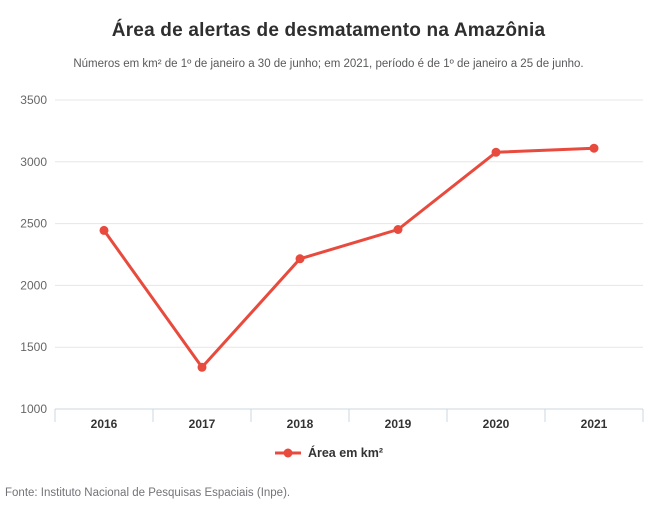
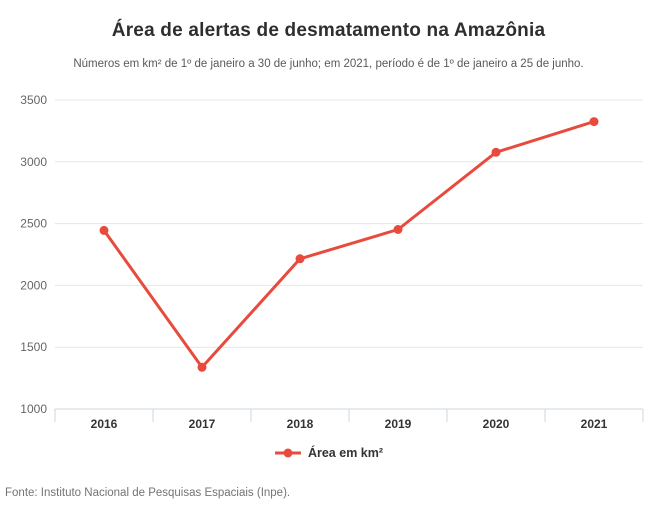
2021: 3110 -> 3320
